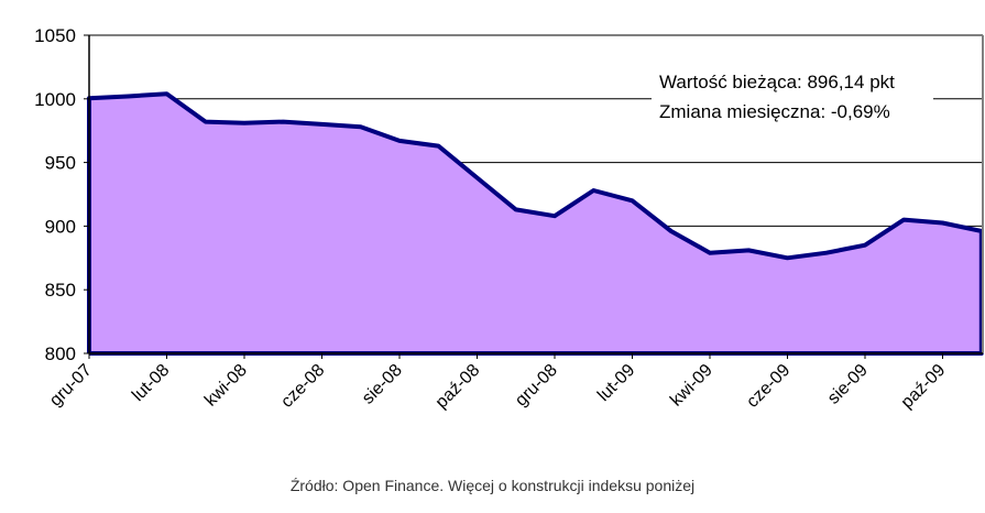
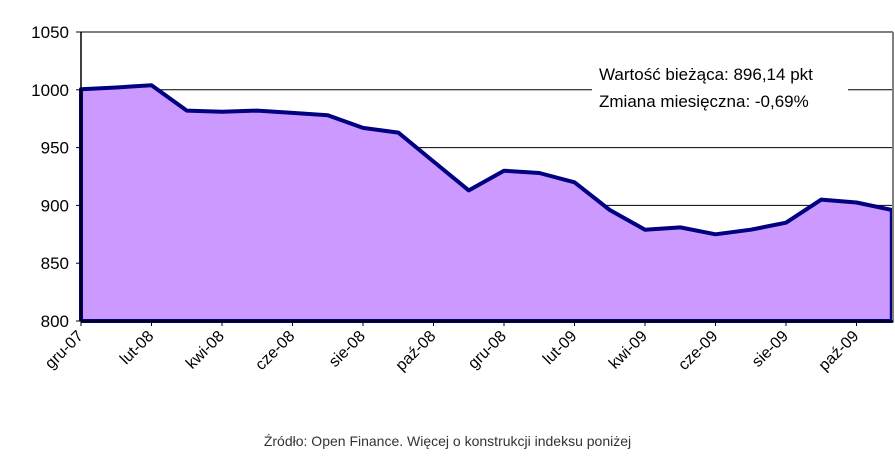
gru-08: 908 -> 930
